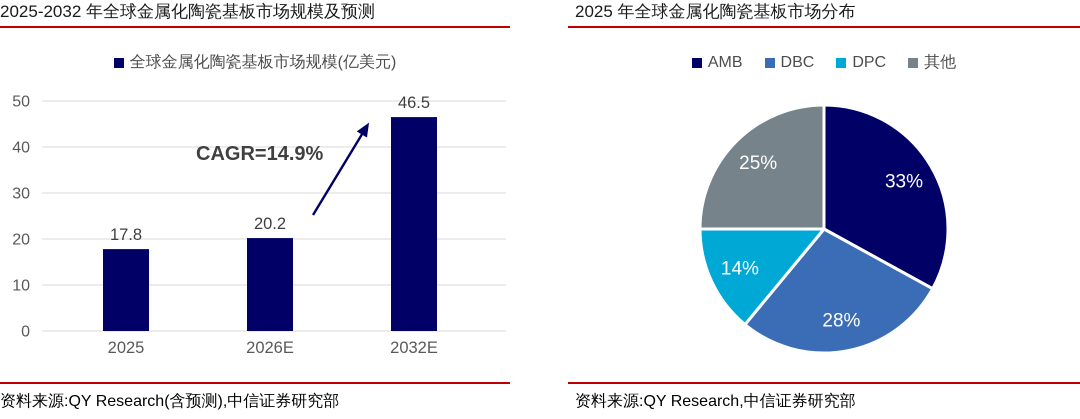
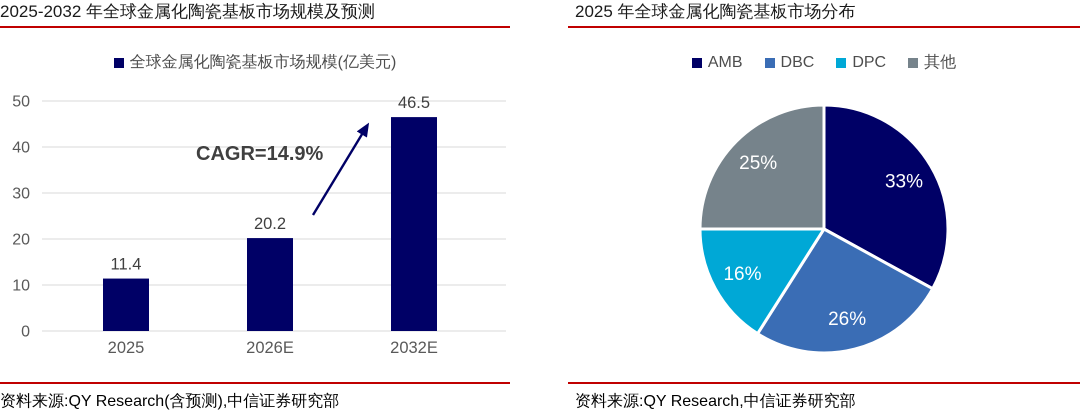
2025-2032 年全球金属化陶瓷基板市场规模及预测/2025: 17.8 -> 11.4
2025 年全球金属化陶瓷基板市场分布/DBC: 28% -> 26%
2025 年全球金属化陶瓷基板市场分布/DPC: 14% -> 16%
